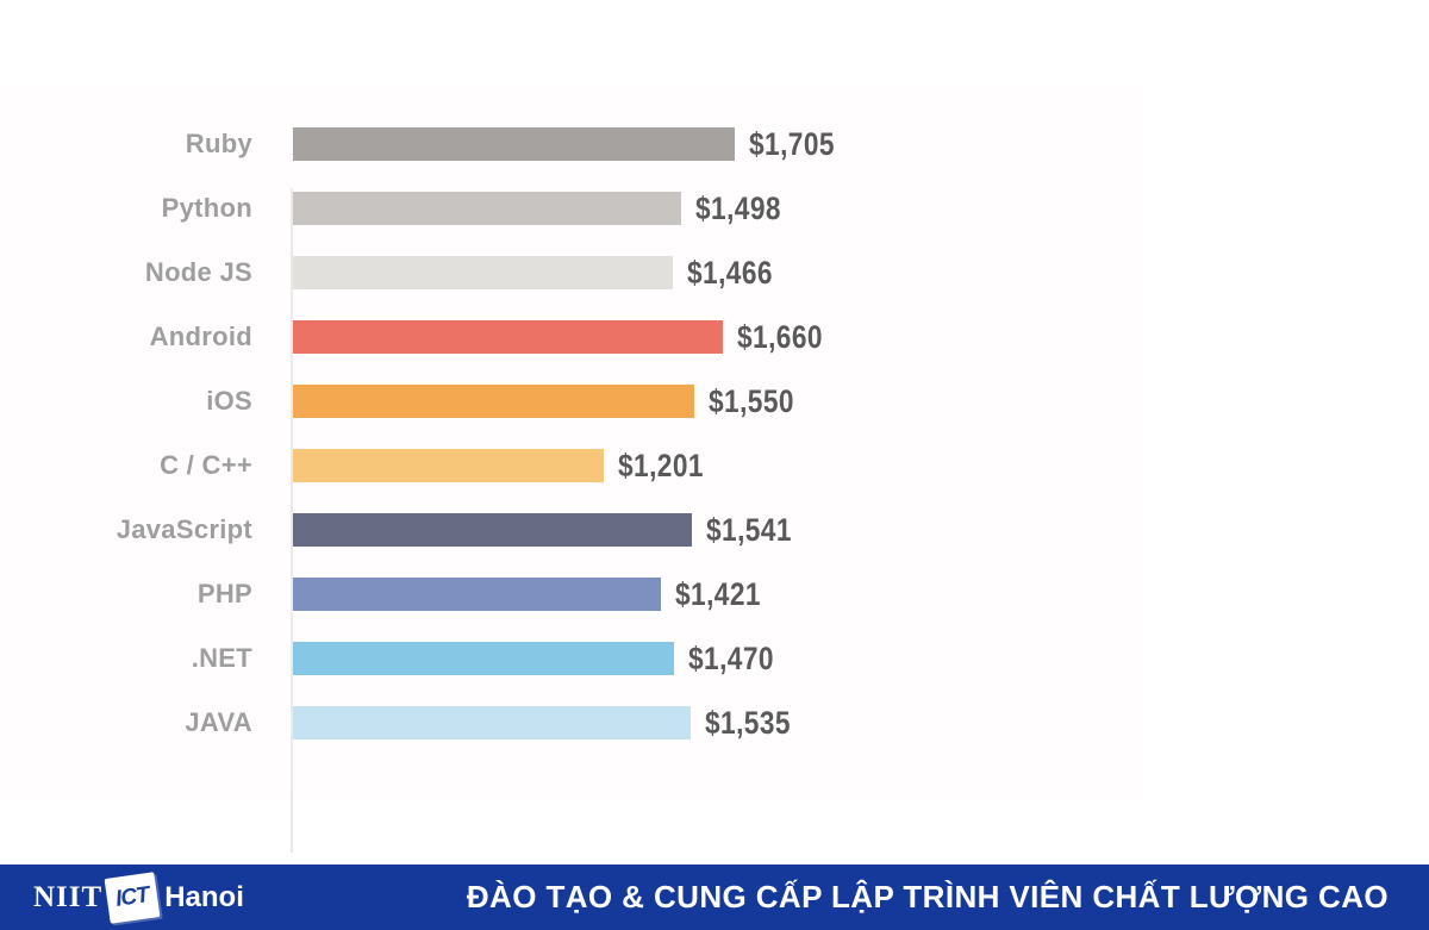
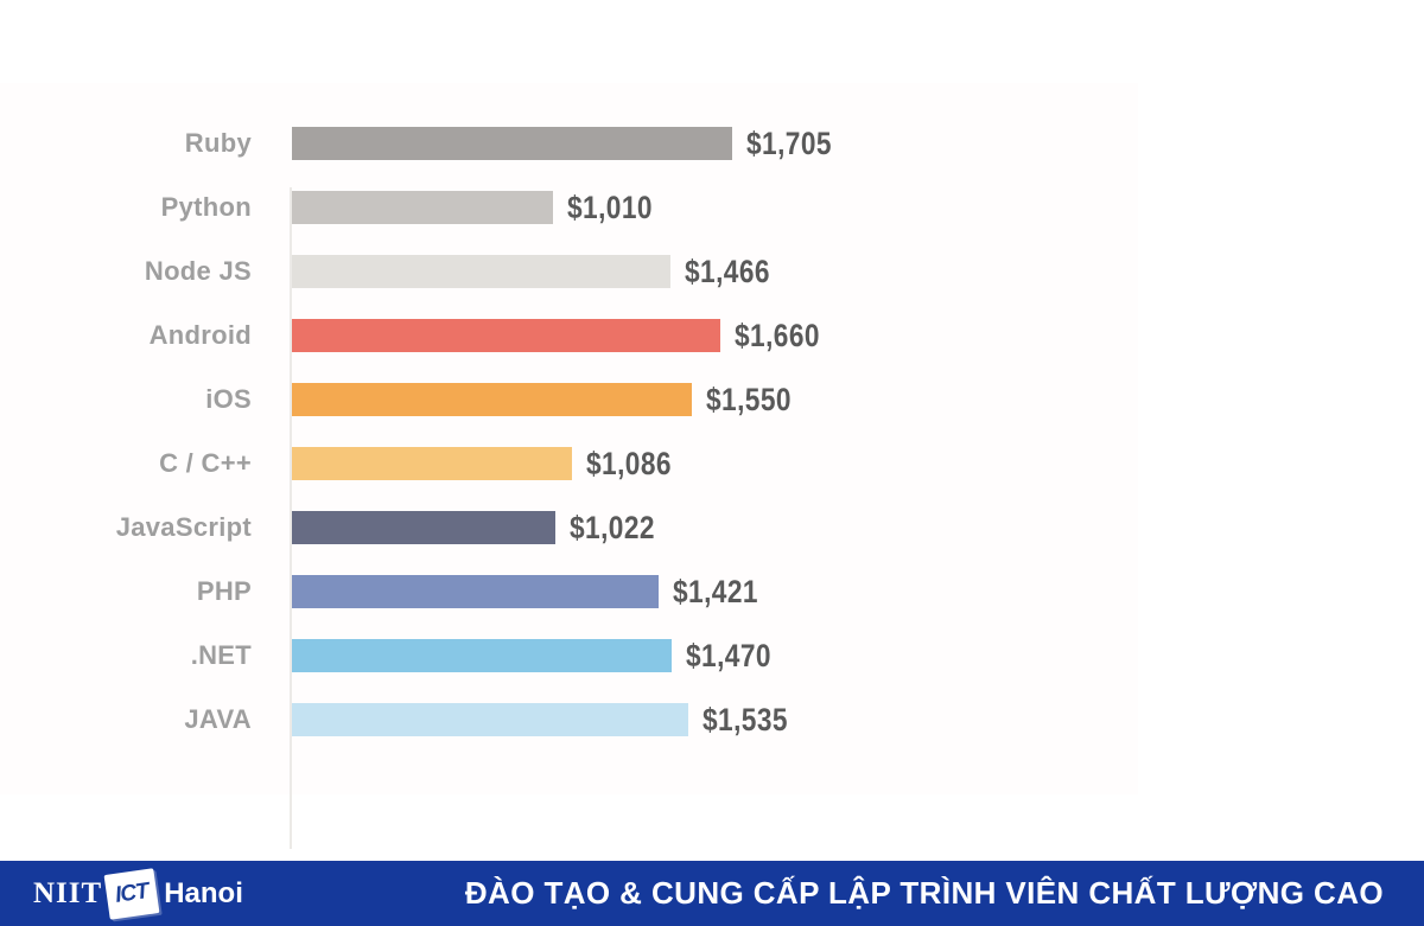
Python: $1,498 -> $1,010
C / C++: $1,201 -> $1,086
JavaScript: $1,541 -> $1,022
